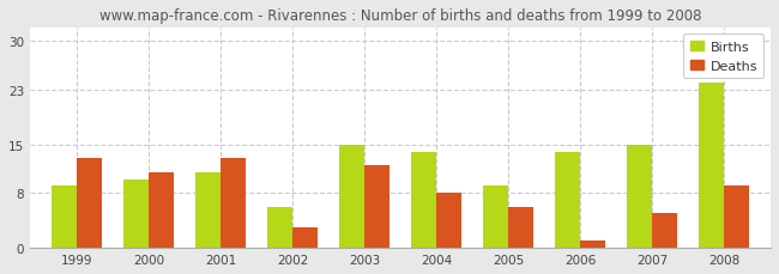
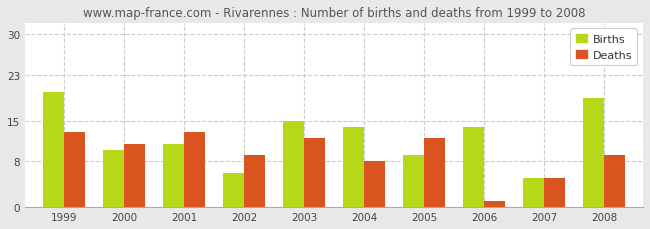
Births/1999: 9 -> 20
Deaths/2002: 3 -> 9
Deaths/2005: 6 -> 12
Births/2007: 15 -> 5
Births/2008: 24 -> 19
